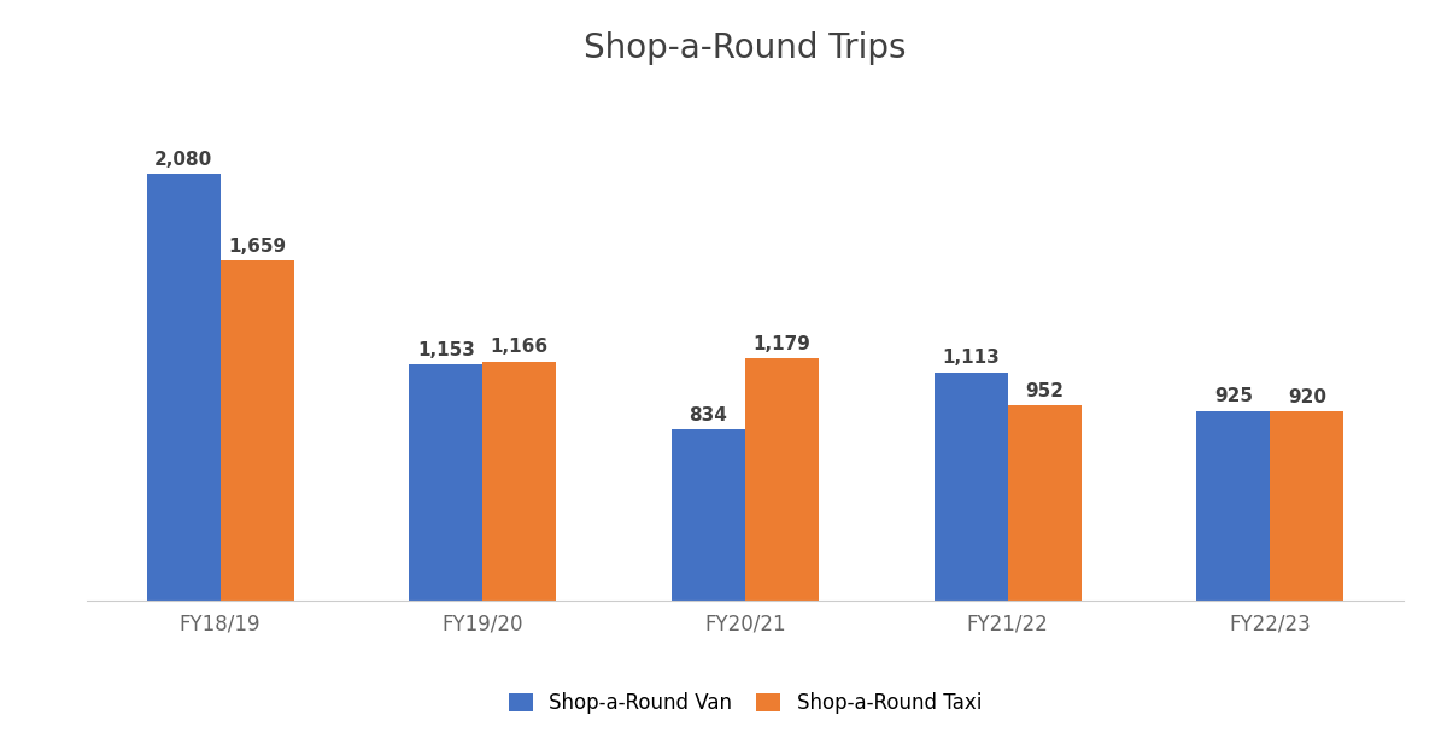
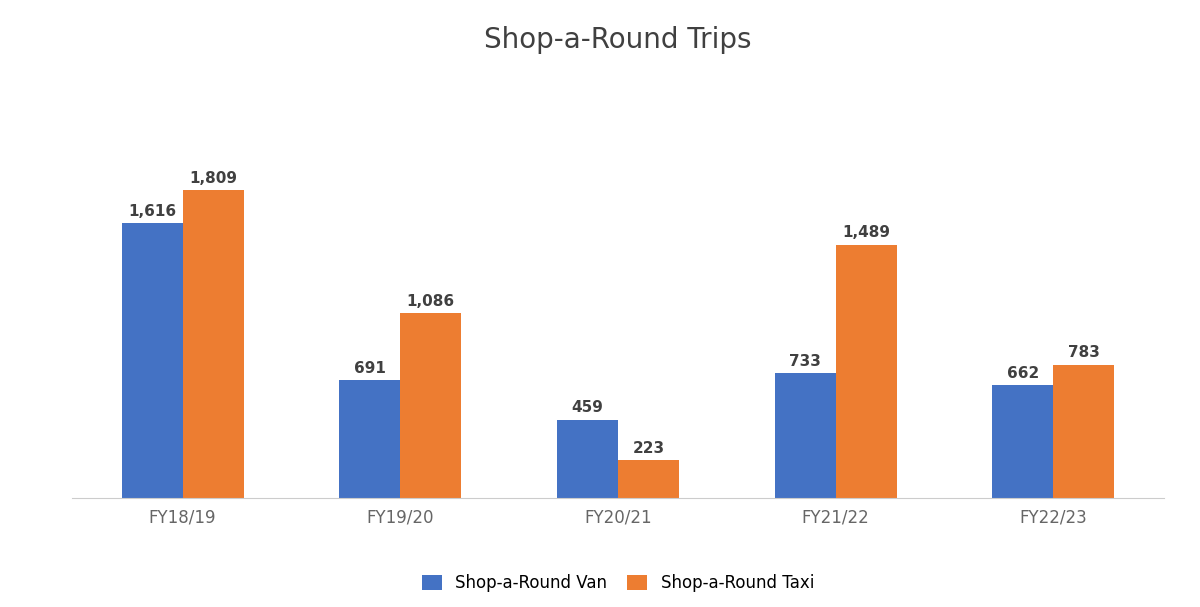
Shop-a-Round Van/FY18/19: 2,080 -> 1,616
Shop-a-Round Taxi/FY18/19: 1,659 -> 1,809
Shop-a-Round Van/FY19/20: 1,153 -> 691
Shop-a-Round Taxi/FY19/20: 1,166 -> 1,086
Shop-a-Round Van/FY20/21: 834 -> 459
Shop-a-Round Taxi/FY20/21: 1,179 -> 223
Shop-a-Round Van/FY21/22: 1,113 -> 733
Shop-a-Round Taxi/FY21/22: 952 -> 1,489
Shop-a-Round Van/FY22/23: 925 -> 662
Shop-a-Round Taxi/FY22/23: 920 -> 783
